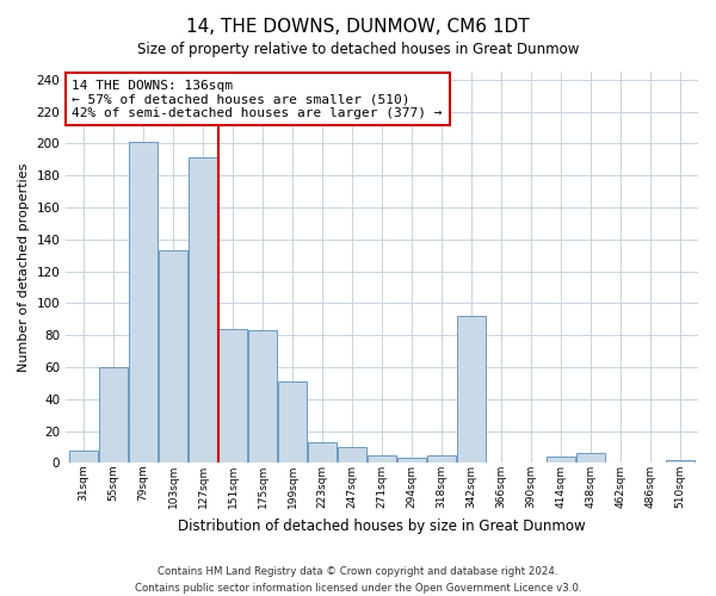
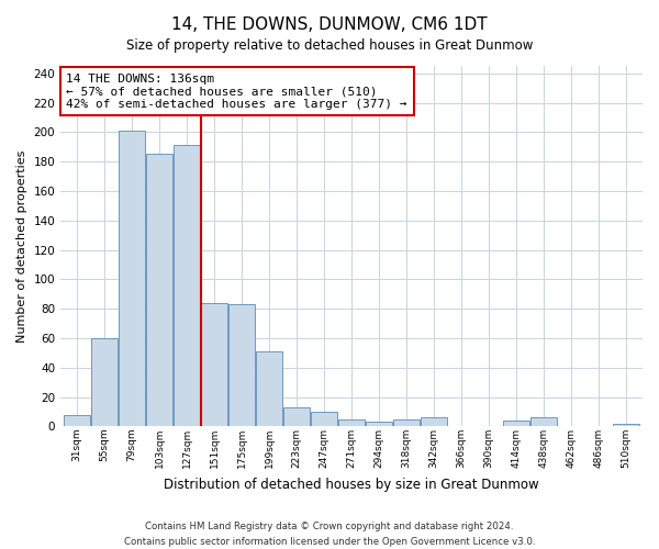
103sqm: 133 -> 185
342sqm: 92 -> 6
